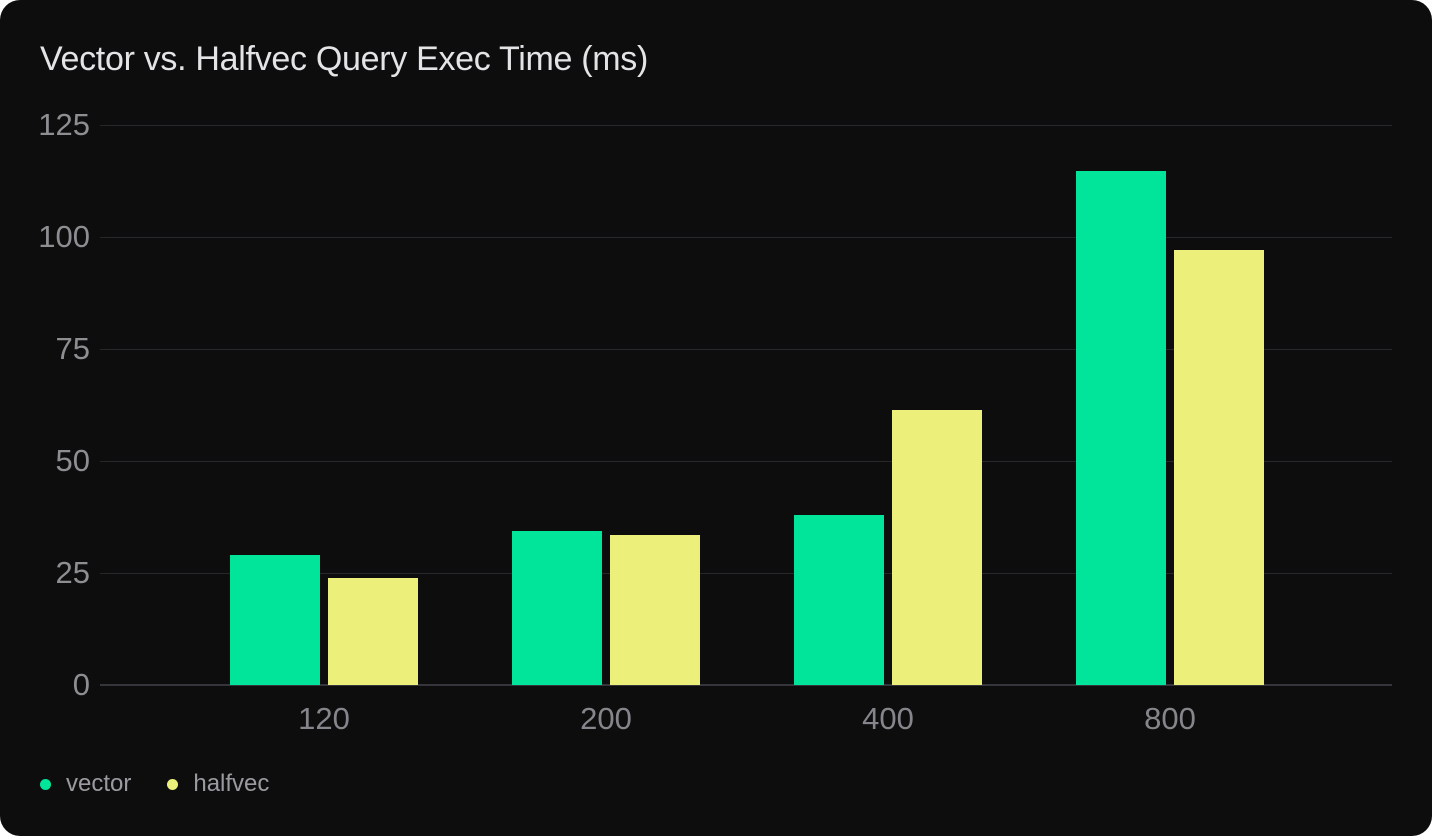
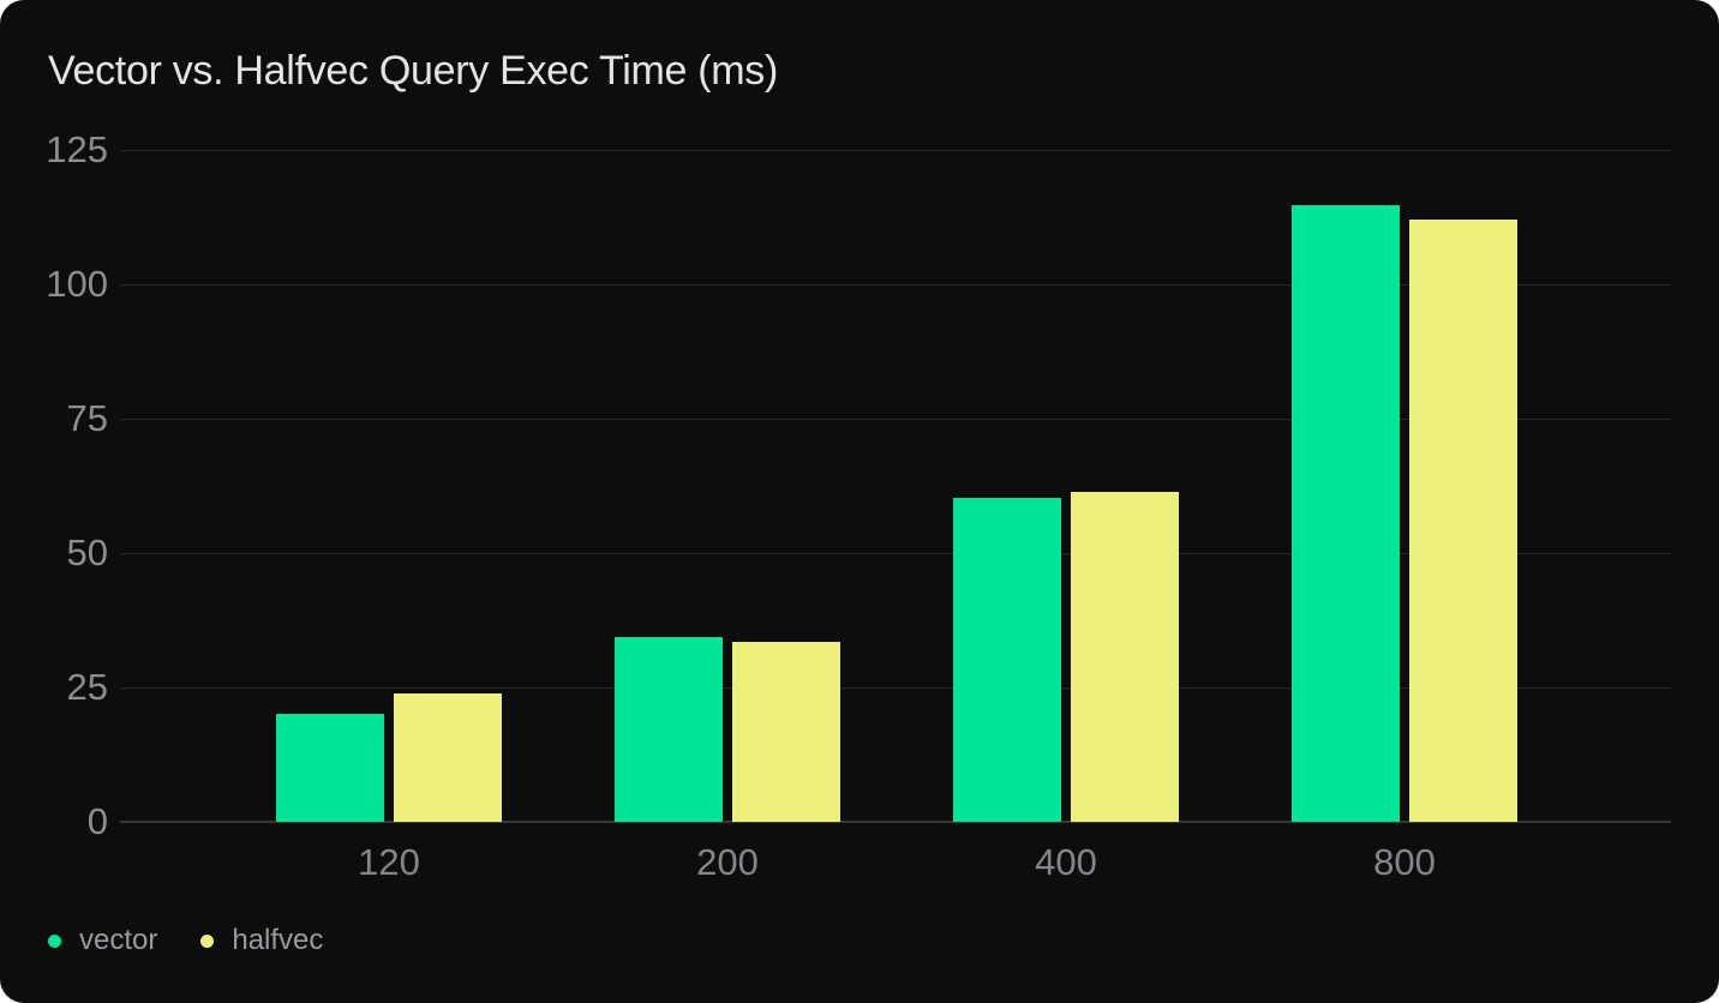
vector/120: 29 -> 20
vector/400: 38 -> 60
halfvec/800: 97 -> 112
